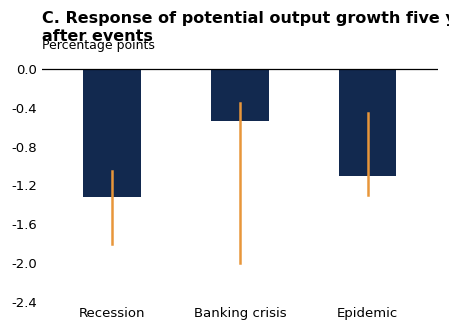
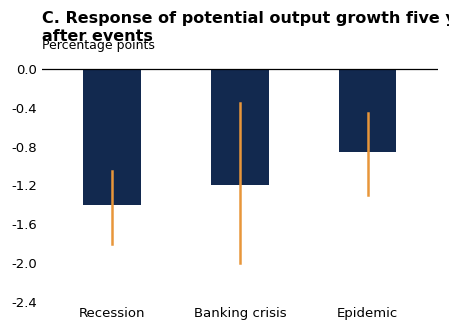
Recession: -1.32 -> -1.40
Banking crisis: -0.54 -> -1.20
Epidemic: -1.10 -> -0.85
